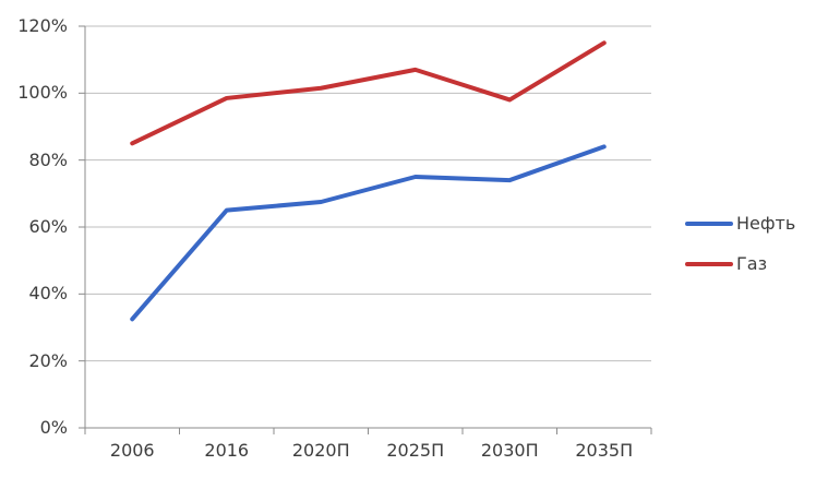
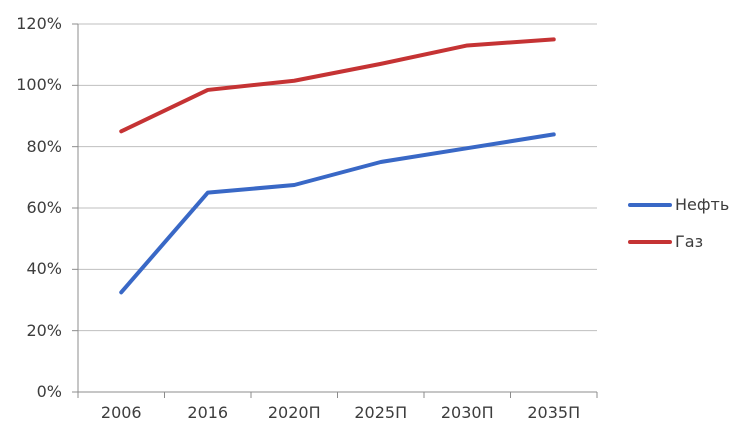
Нефть/2030П: 74% -> 80%
Газ/2030П: 98% -> 113%
